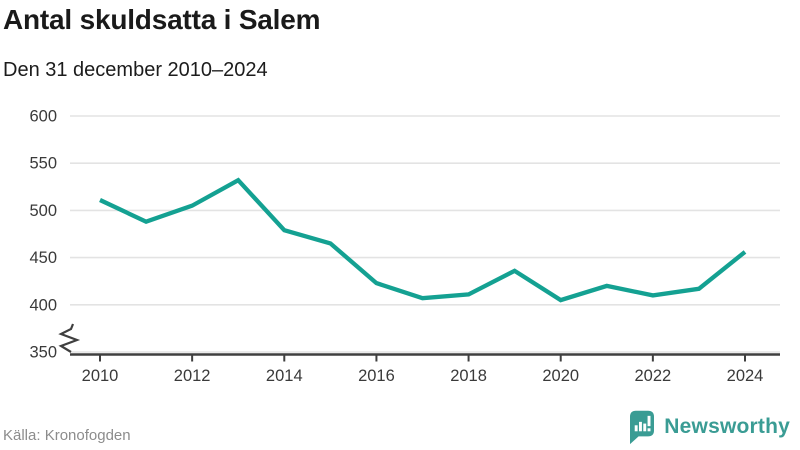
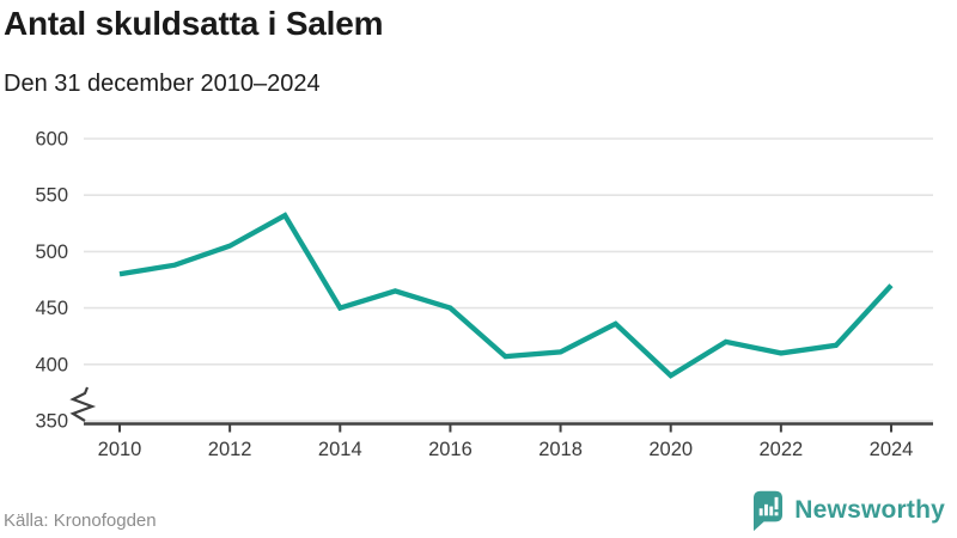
2010: 510 -> 480
2014: 480 -> 450
2016: 420 -> 450
2020: 400 -> 390
2024: 460 -> 470
